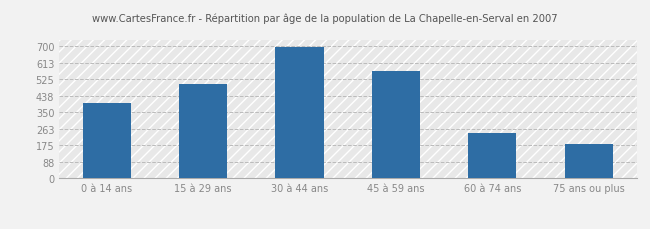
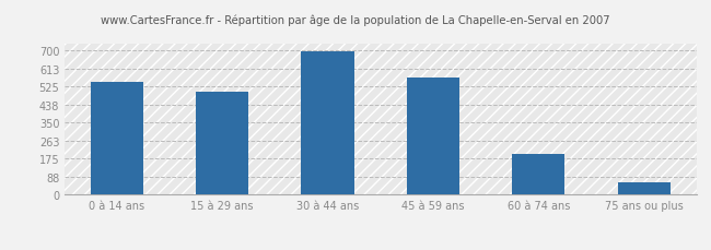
0 à 14 ans: 400 -> 550
60 à 74 ans: 240 -> 200
75 ans ou plus: 180 -> 60
